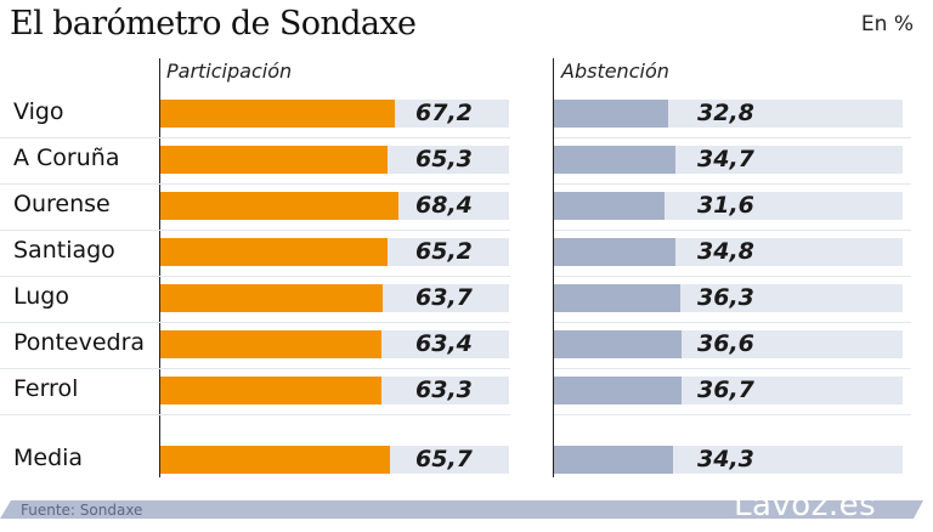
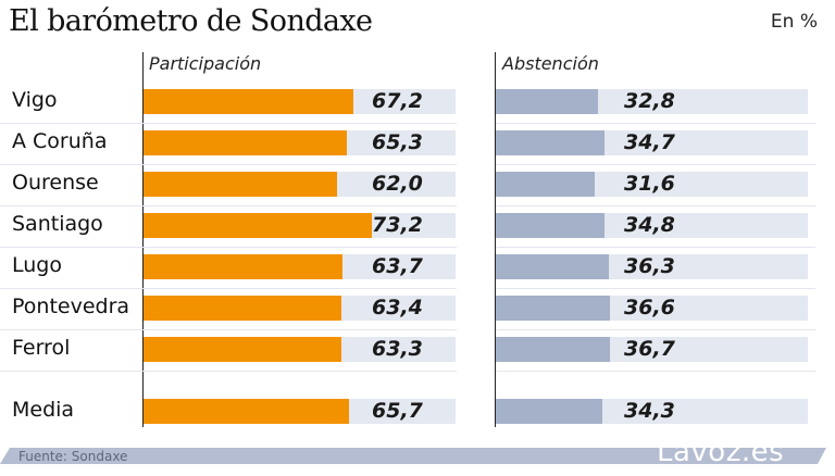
Participación/Ourense: 68,4 -> 62,0
Participación/Santiago: 65,2 -> 73,2
